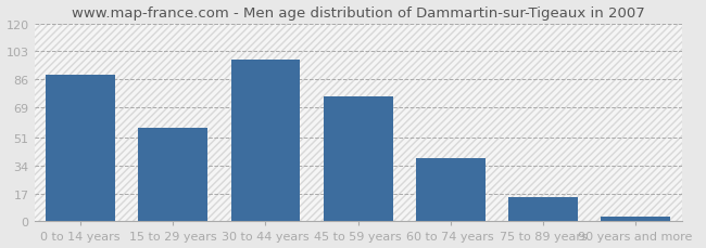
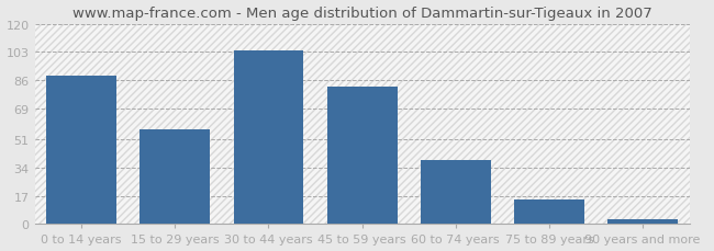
30 to 44 years: 98 -> 104
45 to 59 years: 76 -> 82
